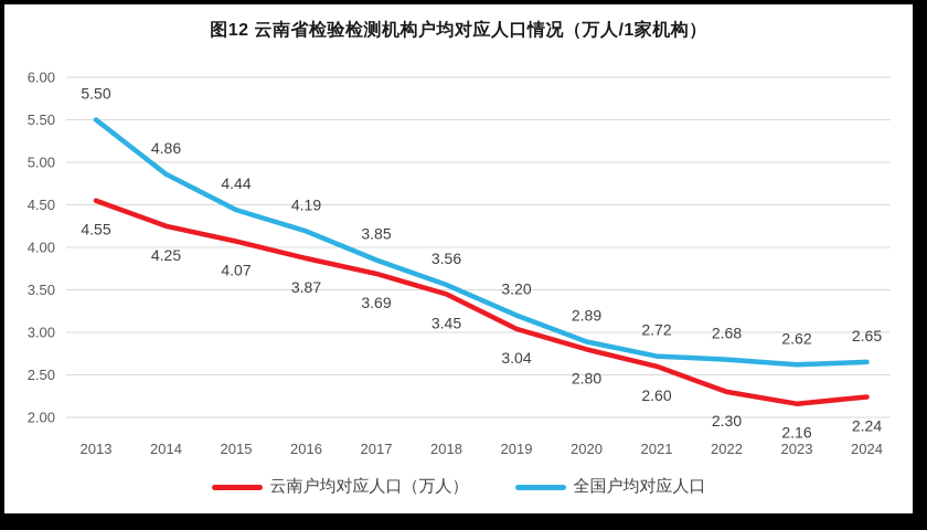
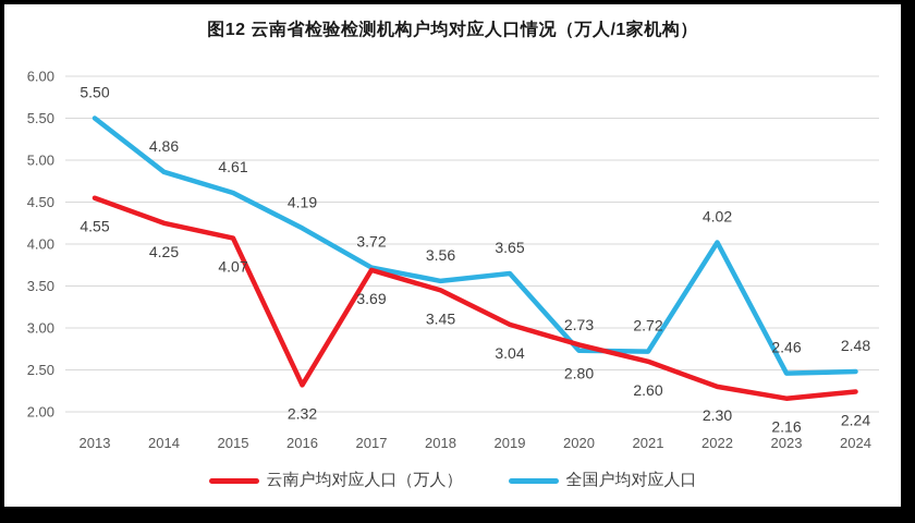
全国户均对应人口/2015: 4.44 -> 4.61
云南户均对应人口（万人）/2016: 3.87 -> 2.32
全国户均对应人口/2017: 3.85 -> 3.72
全国户均对应人口/2019: 3.20 -> 3.65
全国户均对应人口/2020: 2.89 -> 2.73
全国户均对应人口/2022: 2.68 -> 4.02
全国户均对应人口/2023: 2.62 -> 2.46
全国户均对应人口/2024: 2.65 -> 2.48
